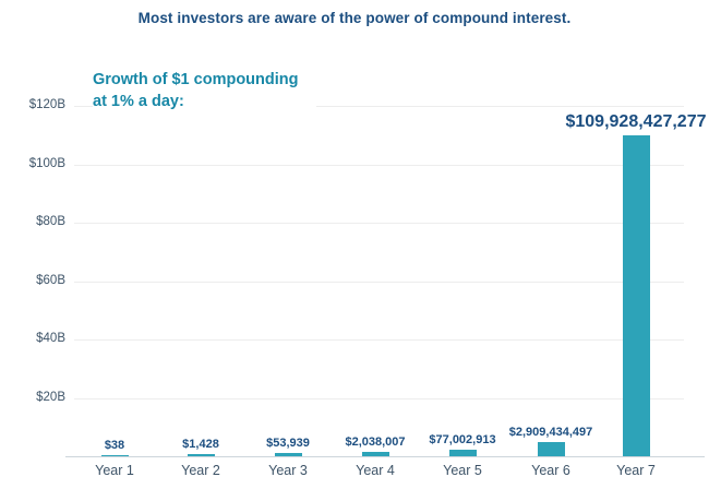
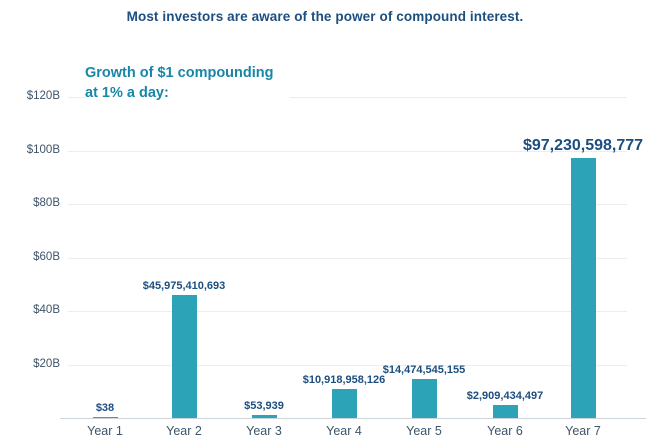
Year 2: $1,428 -> $45,975,410,693
Year 4: $2,038,007 -> $10,918,958,126
Year 5: $77,002,913 -> $14,474,545,155
Year 7: $109,928,427,277 -> $97,230,598,777
